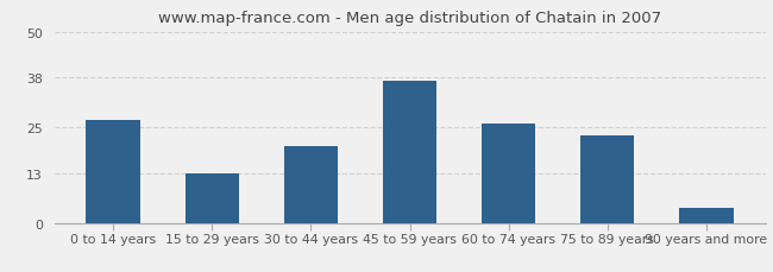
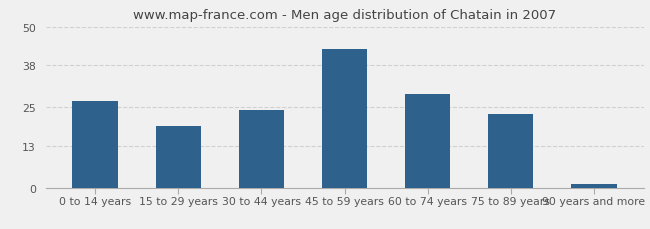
15 to 29 years: 13 -> 19
30 to 44 years: 20 -> 24
45 to 59 years: 37 -> 43
60 to 74 years: 26 -> 29
90 years and more: 4 -> 1
